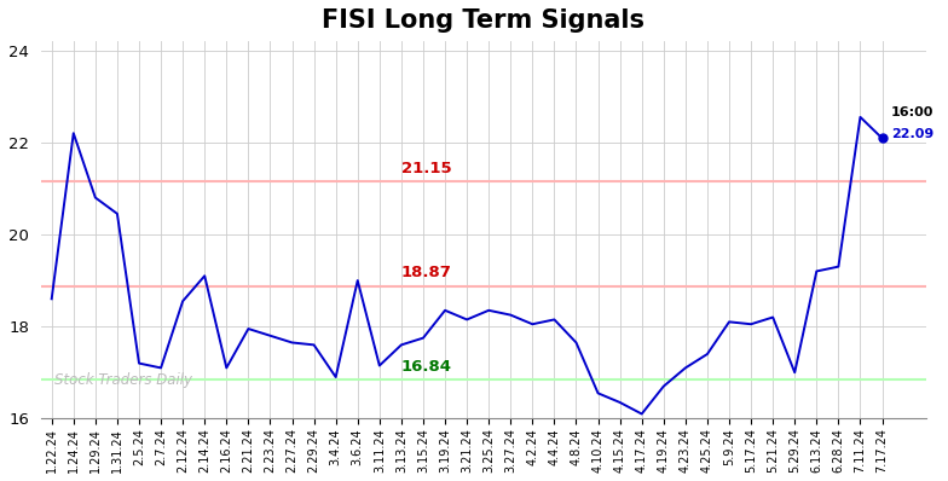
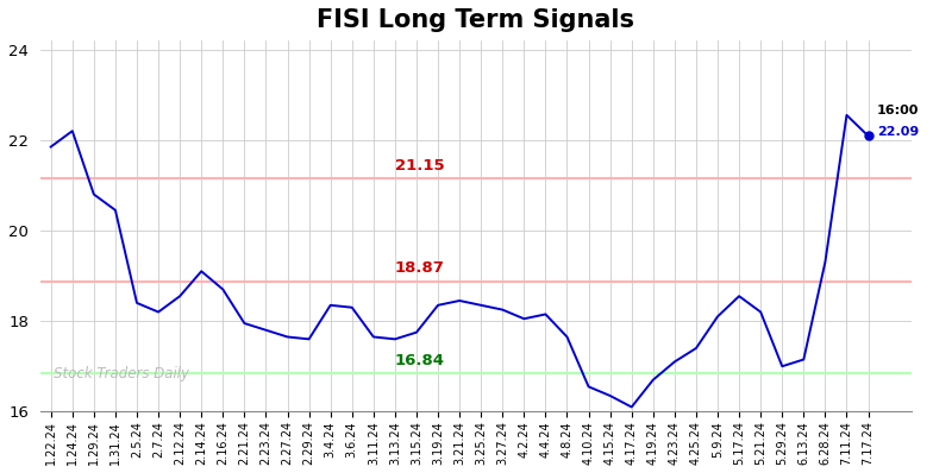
1.22.24: 18.60 -> 21.85
2.5.24: 17.20 -> 18.40
2.7.24: 17.10 -> 18.20
2.16.24: 17.10 -> 18.70
3.4.24: 16.90 -> 18.35
3.6.24: 19.00 -> 18.30
3.11.24: 17.15 -> 17.65
3.21.24: 18.15 -> 18.45
5.17.24: 18.05 -> 18.55
6.13.24: 19.20 -> 17.15
